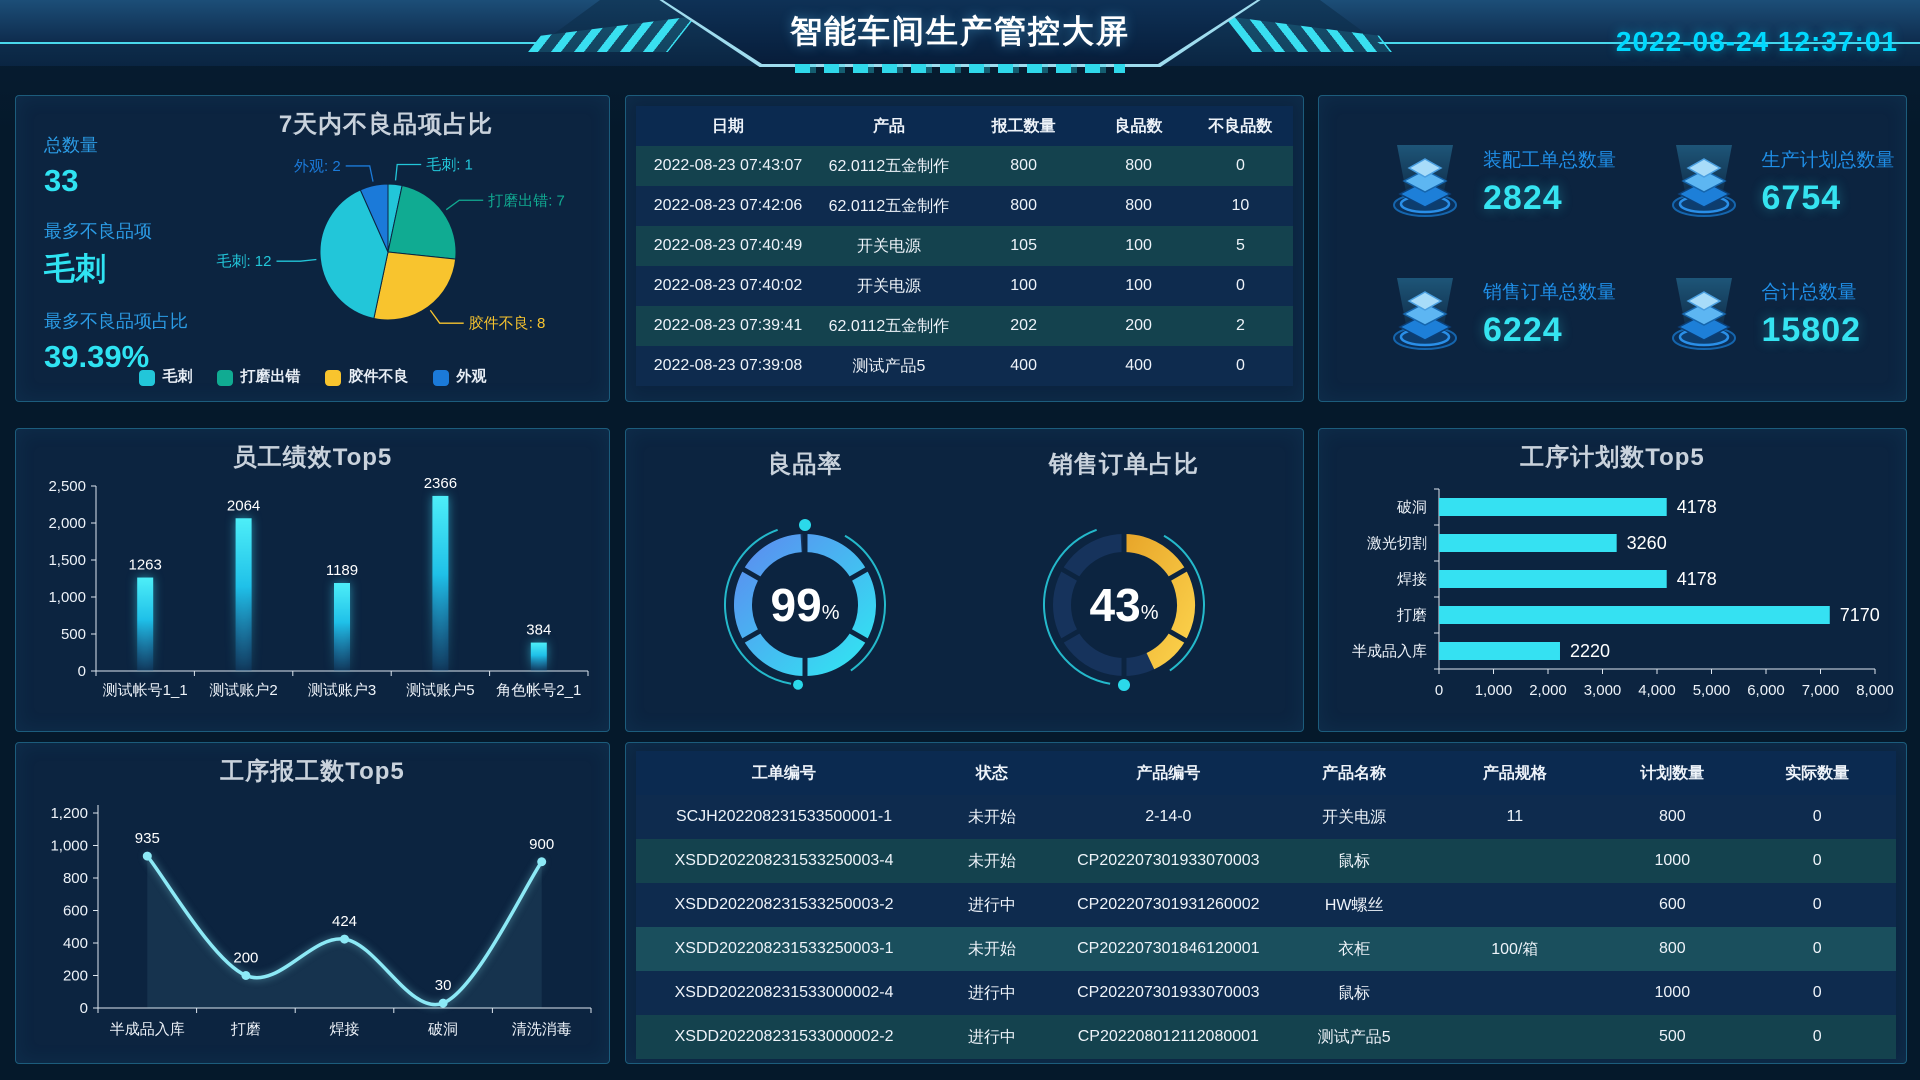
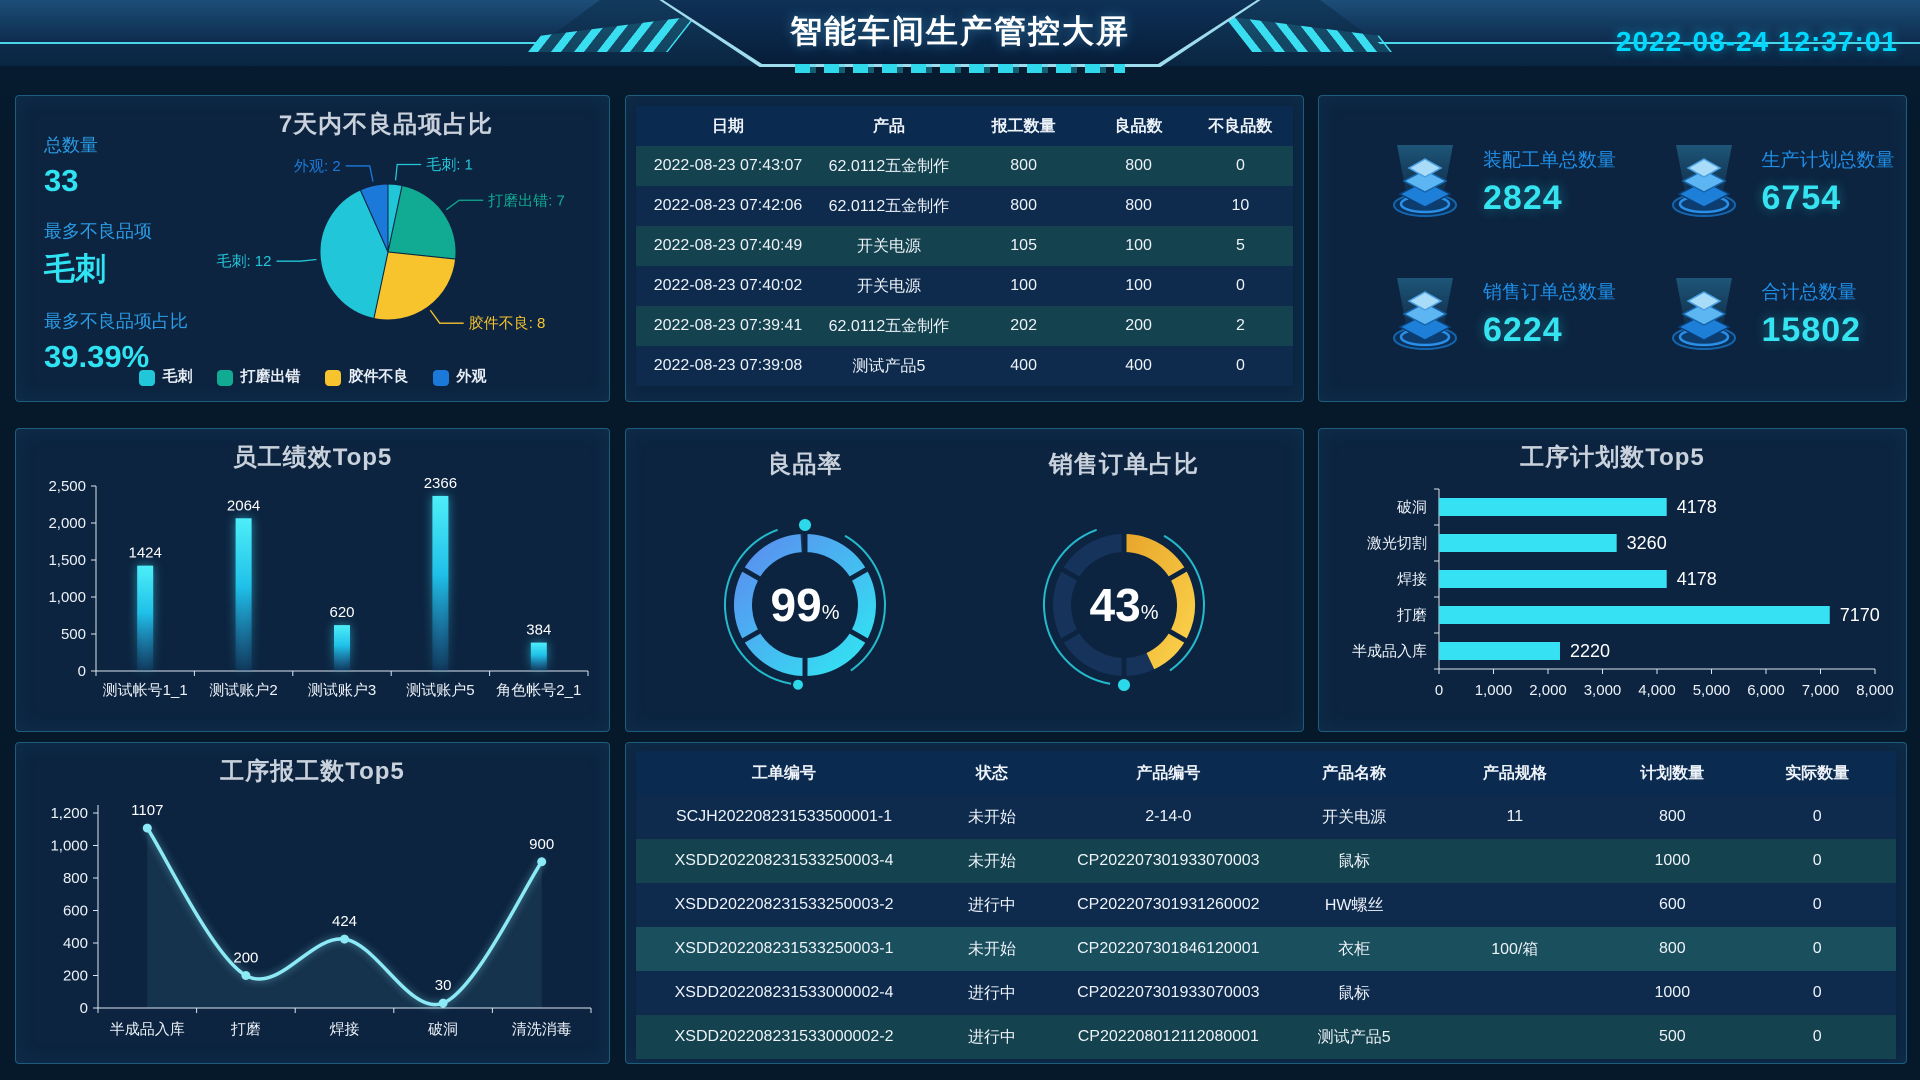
员工绩效Top5/测试帐号1_1: 1263 -> 1424
员工绩效Top5/测试账户3: 1189 -> 620
工序报工数Top5/半成品入库: 935 -> 1107
